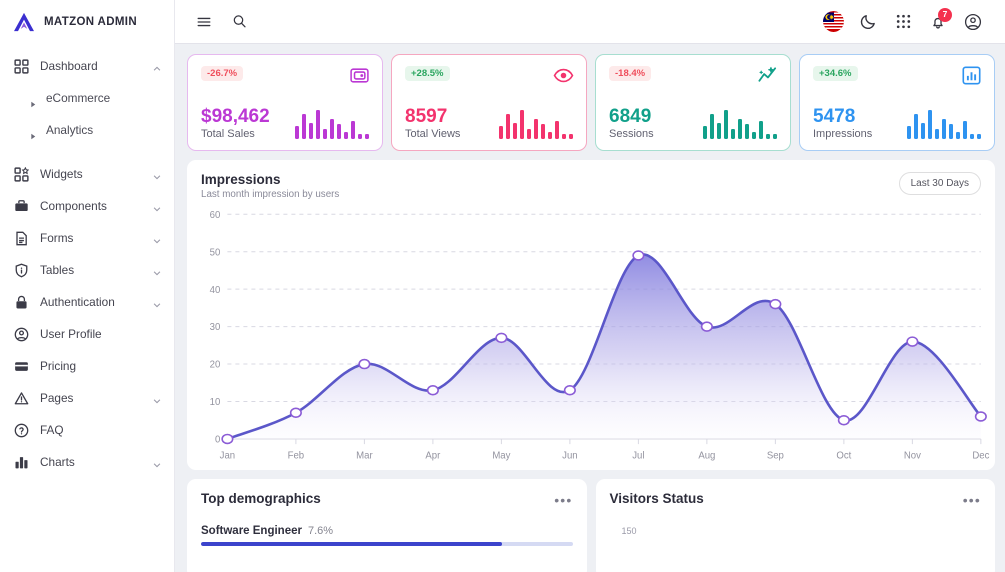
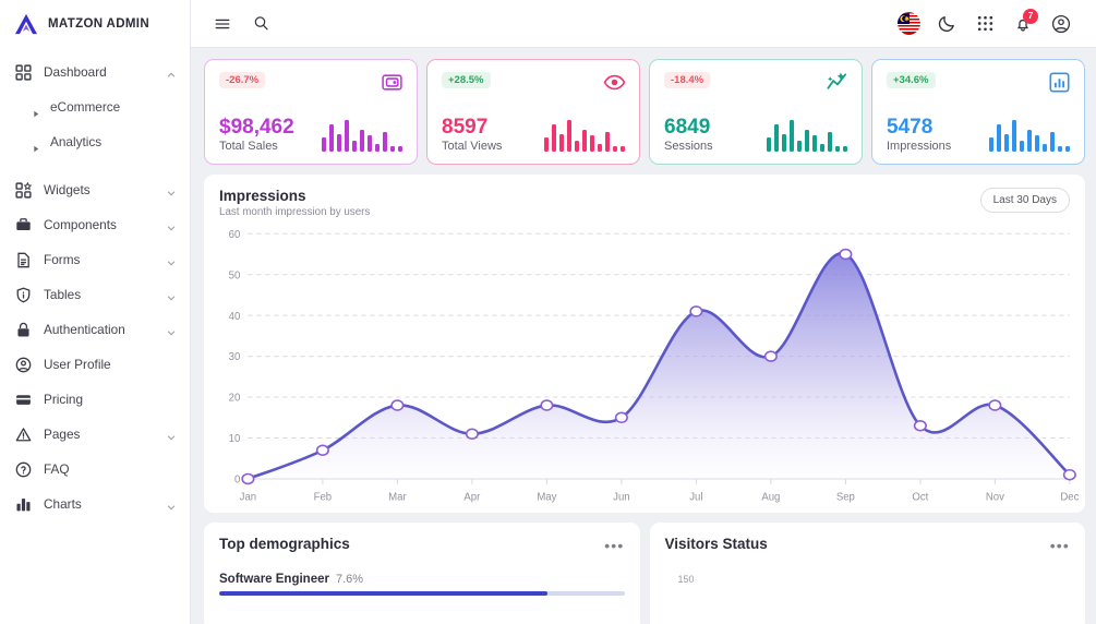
Mar: 20 -> 18
Apr: 13 -> 11
May: 27 -> 18
Jun: 13 -> 15
Jul: 49 -> 41
Sep: 36 -> 55
Oct: 5 -> 13
Nov: 26 -> 18
Dec: 6 -> 1
